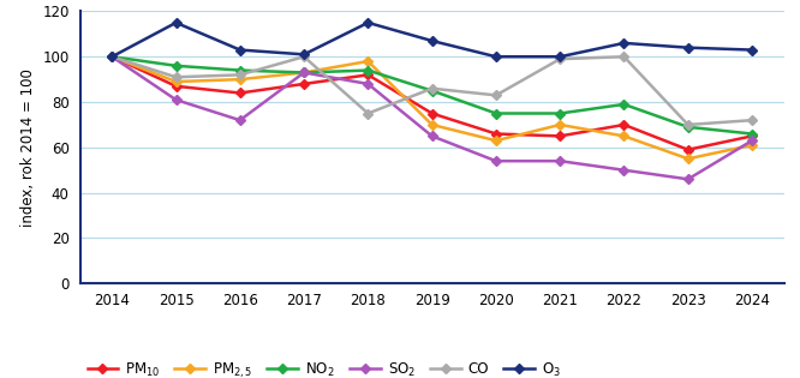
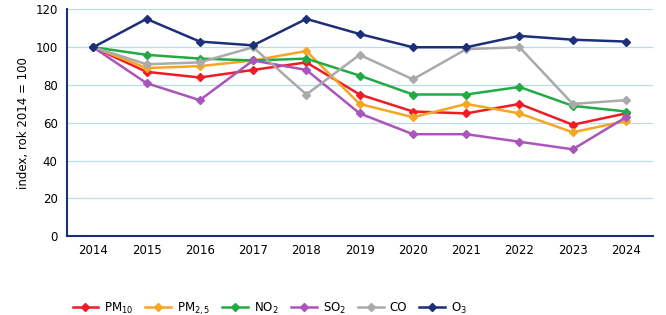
CO/2019: 86 -> 96
